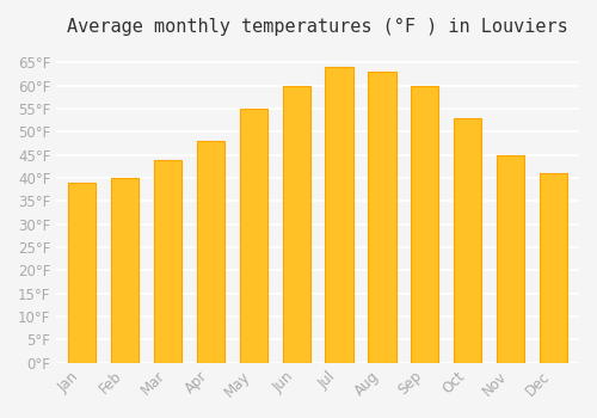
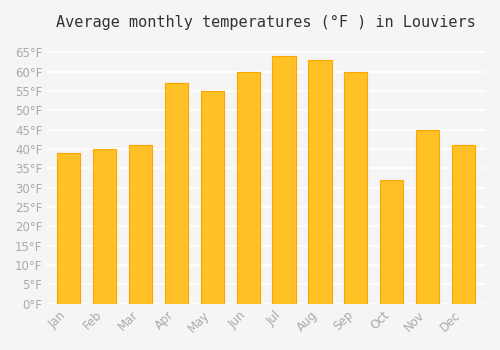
Mar: 44°F -> 41°F
Apr: 48°F -> 57°F
Oct: 53°F -> 32°F
